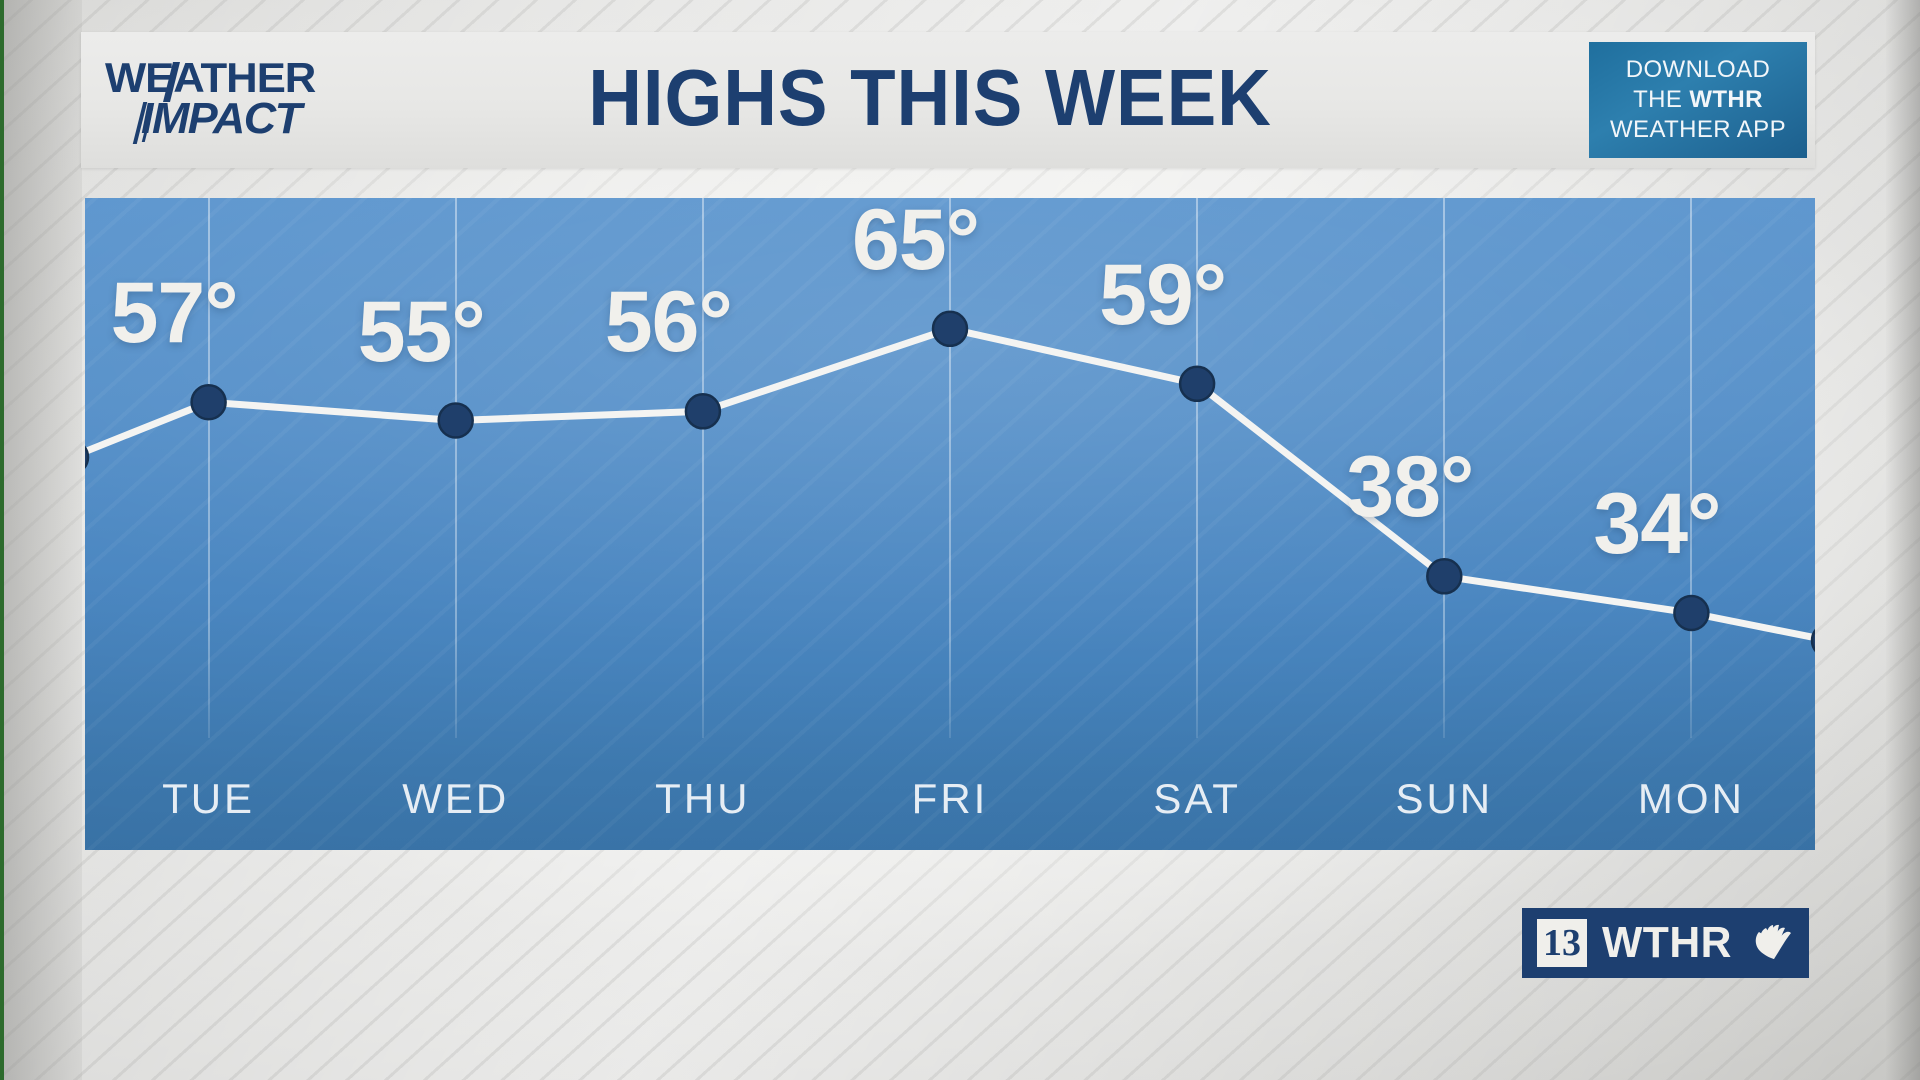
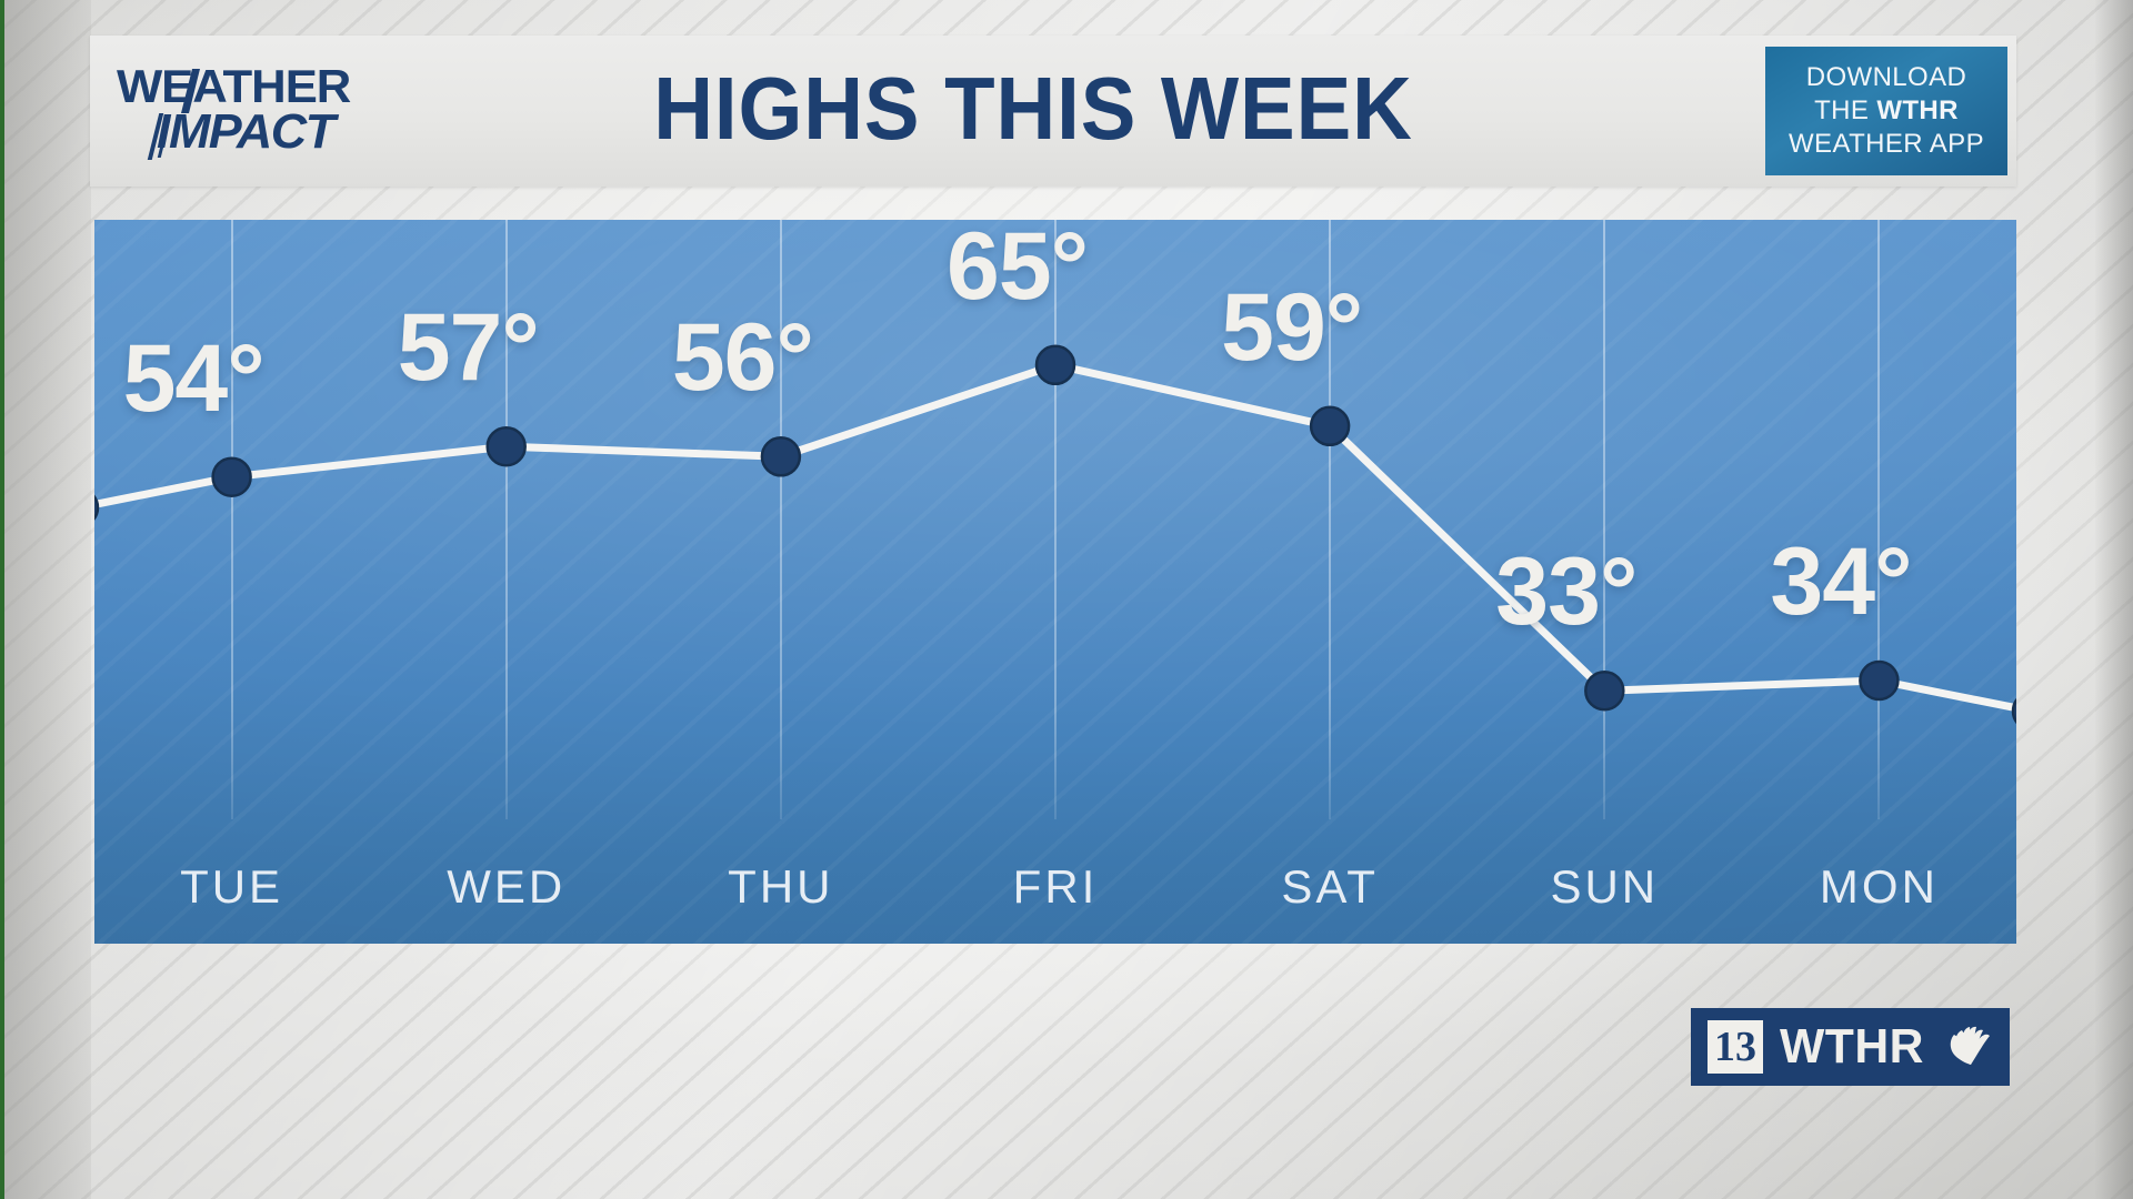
TUE: 57° -> 54°
WED: 55° -> 57°
SUN: 38° -> 33°
